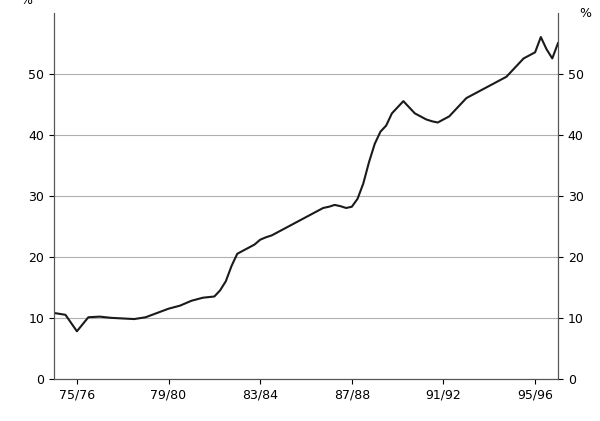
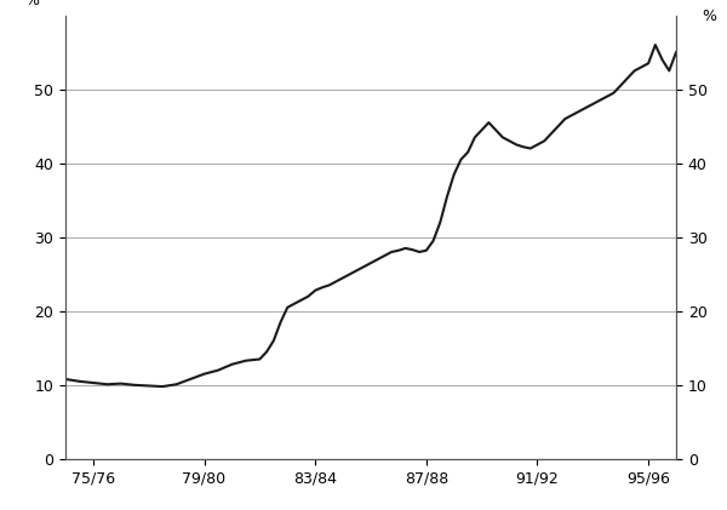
75/76: 7.8 -> 10.3
